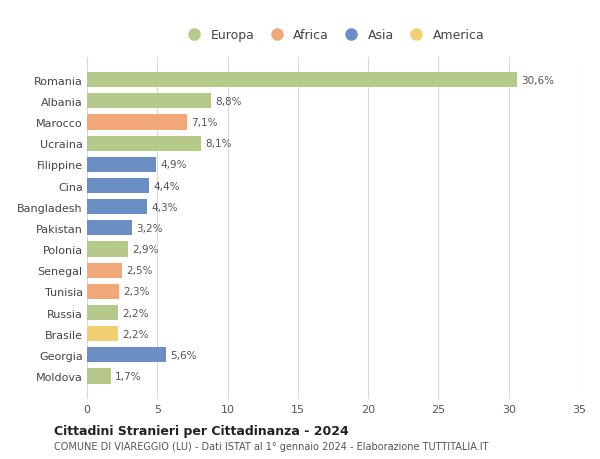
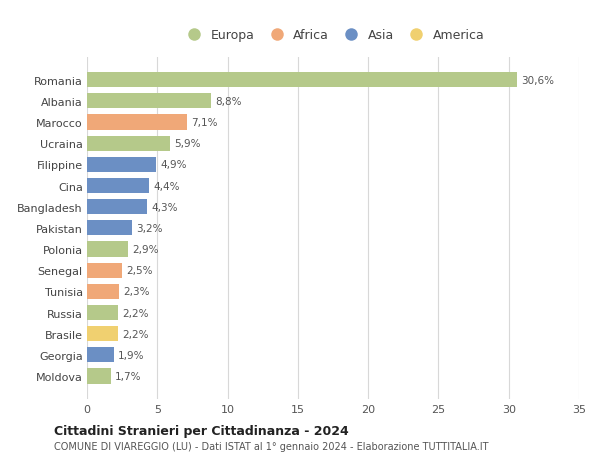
Ucraina: 8,1% -> 5,9%
Georgia: 5,6% -> 1,9%
